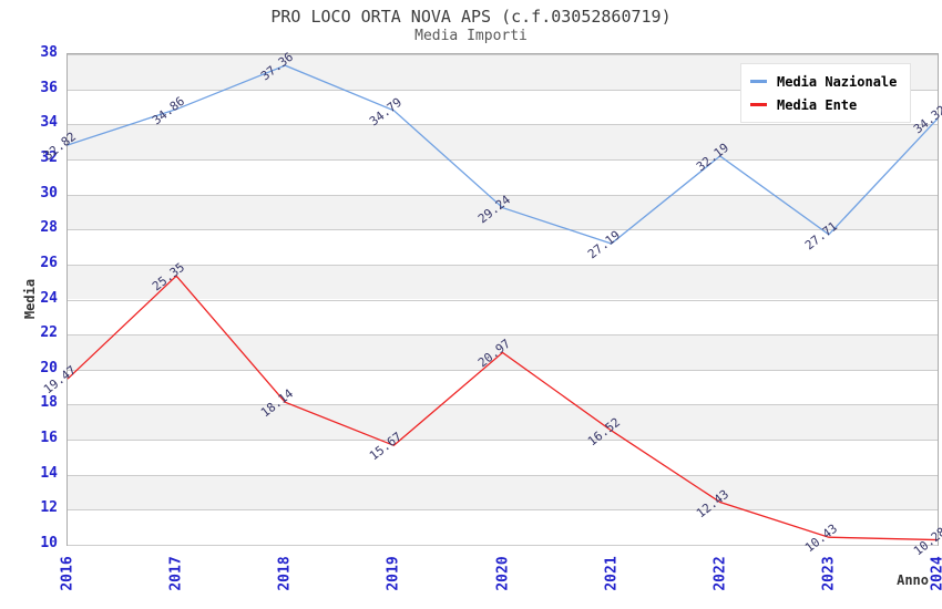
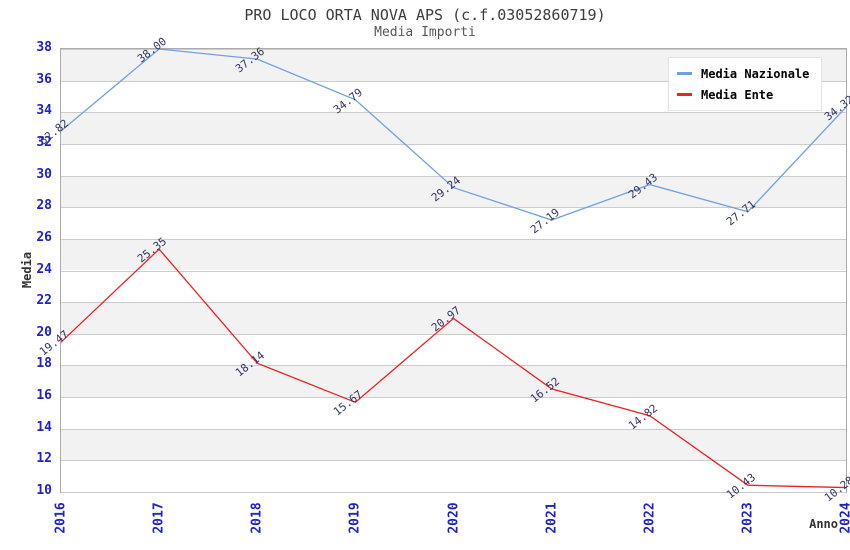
Media Nazionale/2017: 34.86 -> 38.00
Media Nazionale/2022: 32.19 -> 29.43
Media Ente/2022: 12.43 -> 14.82
